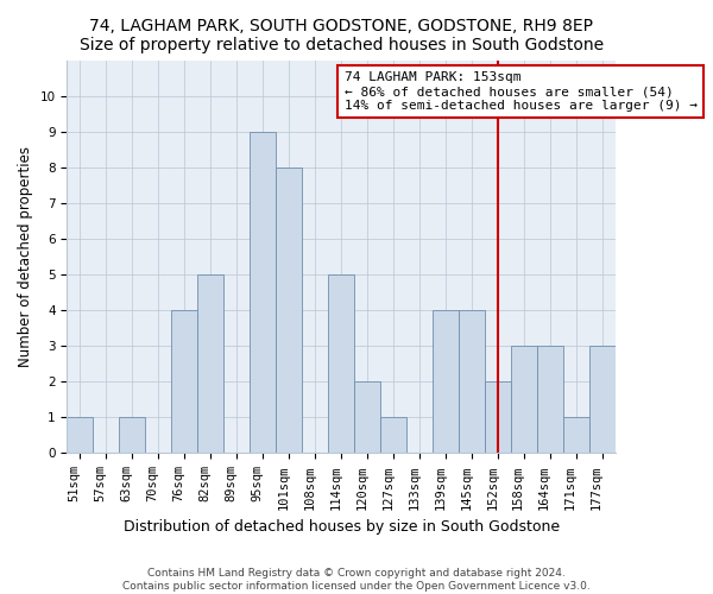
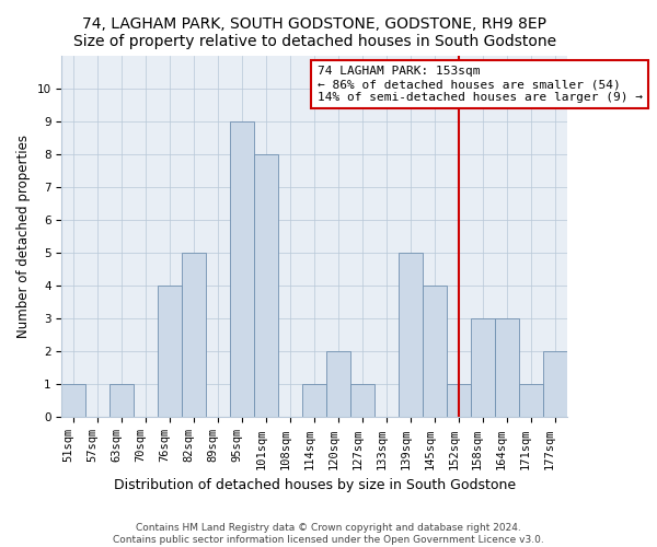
114sqm: 5 -> 1
139sqm: 4 -> 5
152sqm: 2 -> 1
177sqm: 3 -> 2
